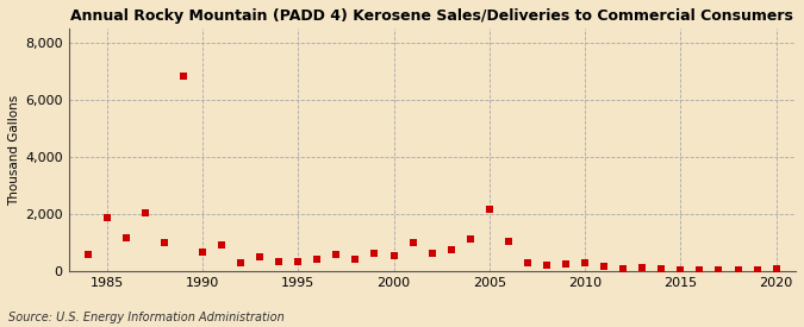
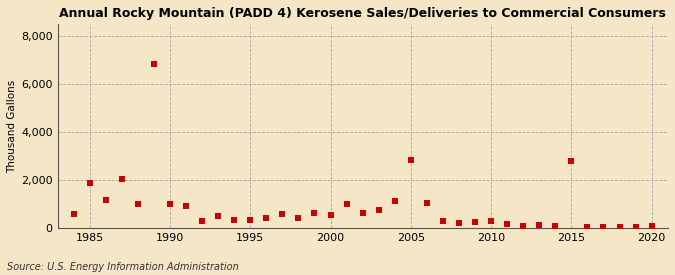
1990: 700 -> 1,000
2005: 2,200 -> 2,850
2015: 80 -> 2,800
